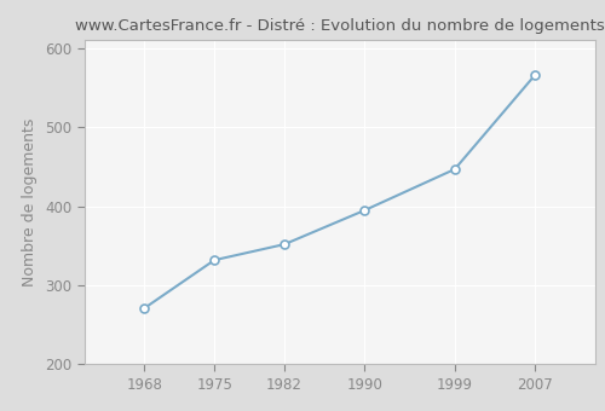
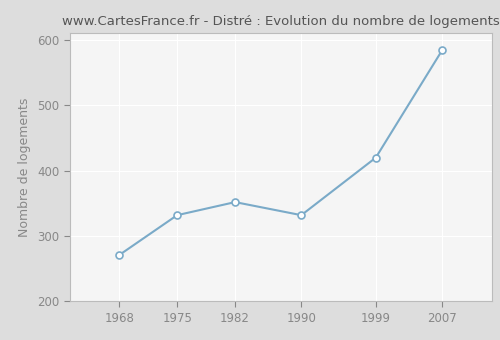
1990: 395 -> 332
1999: 447 -> 420
2007: 566 -> 584
